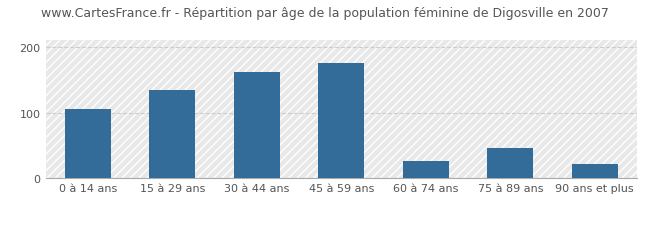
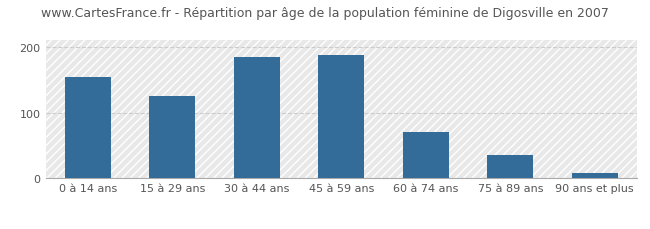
0 à 14 ans: 106 -> 155
15 à 29 ans: 134 -> 125
30 à 44 ans: 162 -> 185
45 à 59 ans: 176 -> 188
60 à 74 ans: 26 -> 70
75 à 89 ans: 46 -> 35
90 ans et plus: 22 -> 8
